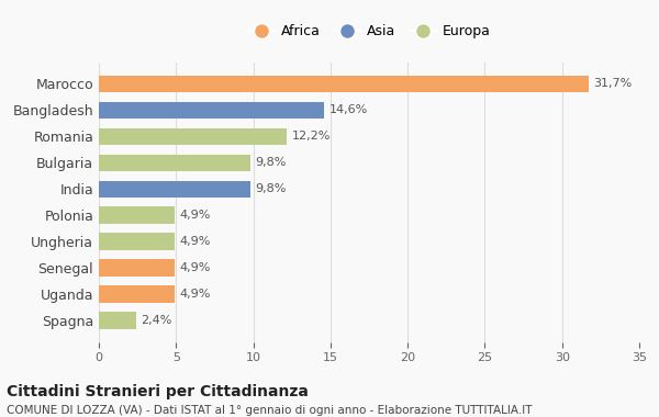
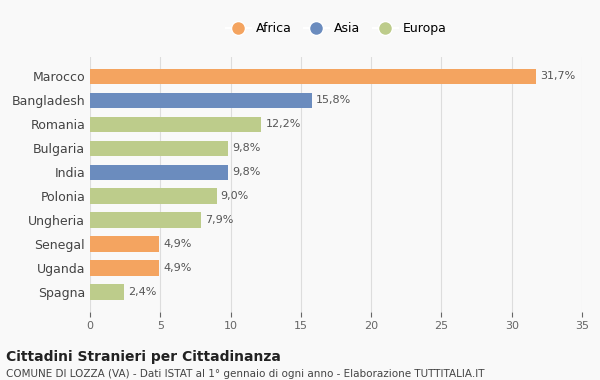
Bangladesh: 14,6% -> 15,8%
Polonia: 4,9% -> 9,0%
Ungheria: 4,9% -> 7,9%
